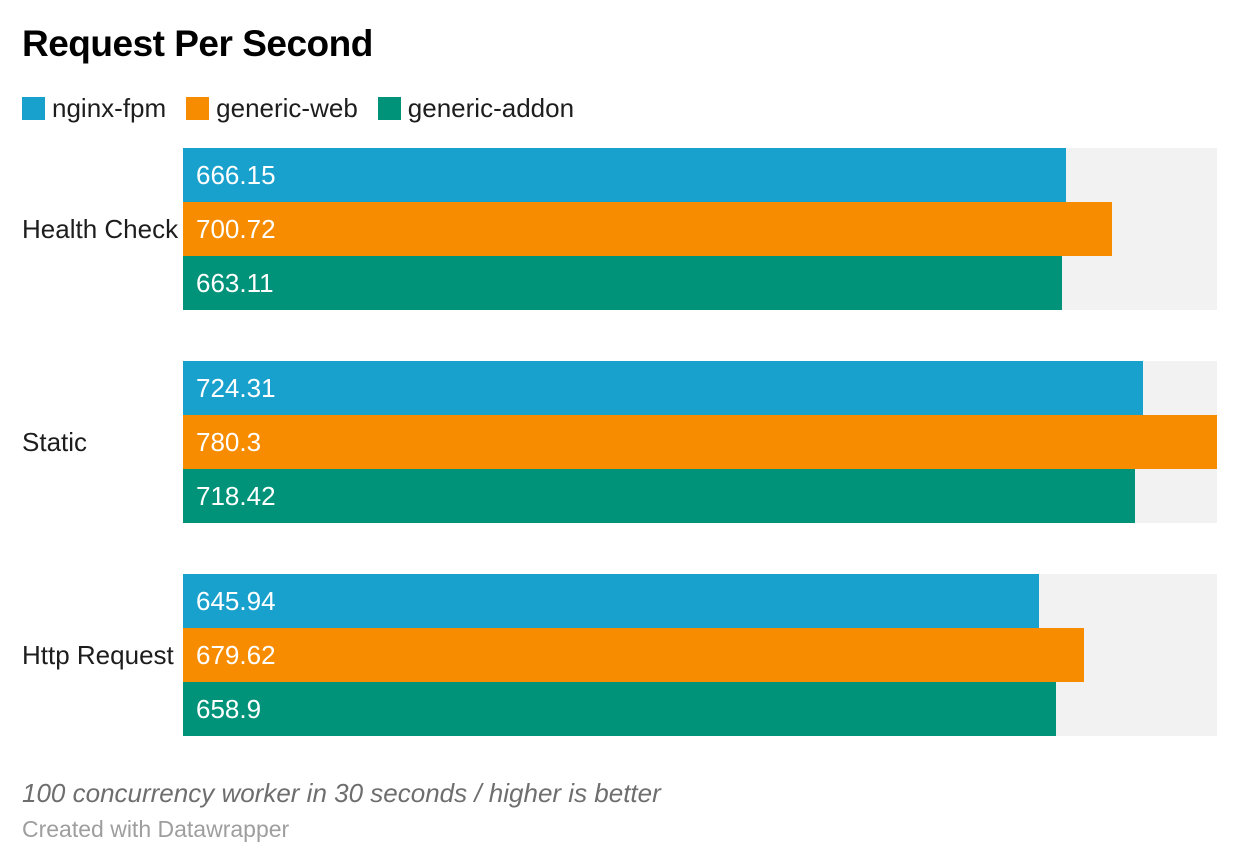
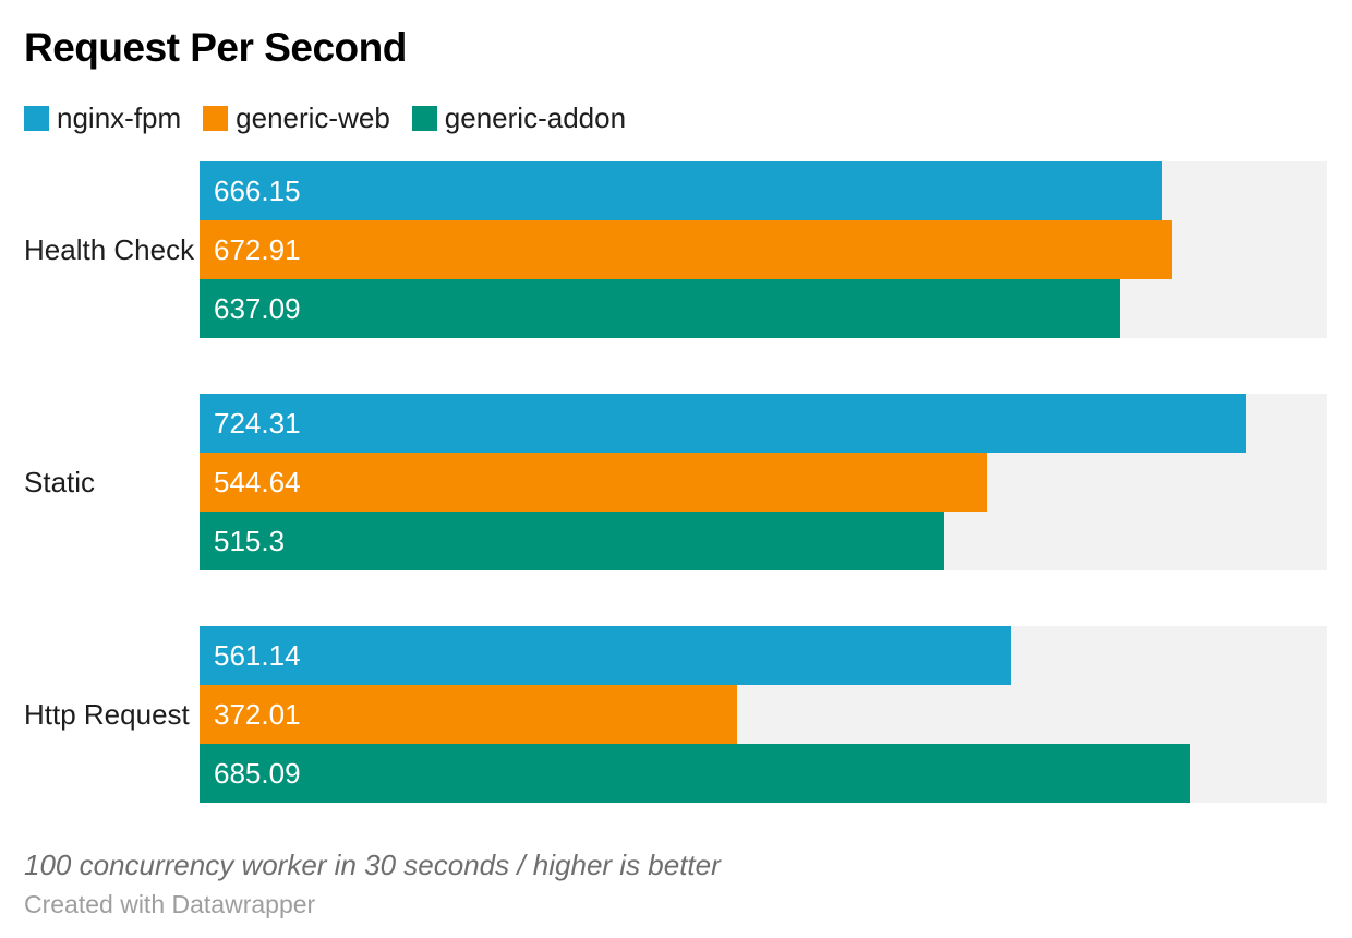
generic-web/Health Check: 700.72 -> 672.91
generic-addon/Health Check: 663.11 -> 637.09
generic-web/Static: 780.3 -> 544.64
generic-addon/Static: 718.42 -> 515.3
nginx-fpm/Http Request: 645.94 -> 561.14
generic-web/Http Request: 679.62 -> 372.01
generic-addon/Http Request: 658.9 -> 685.09
